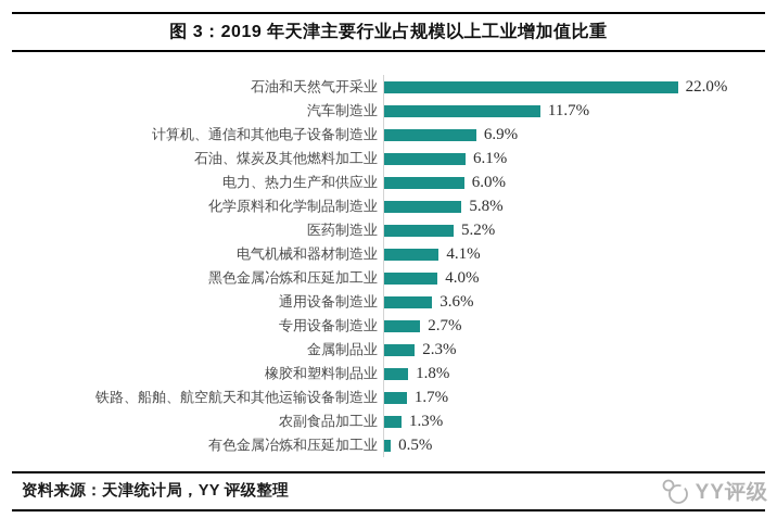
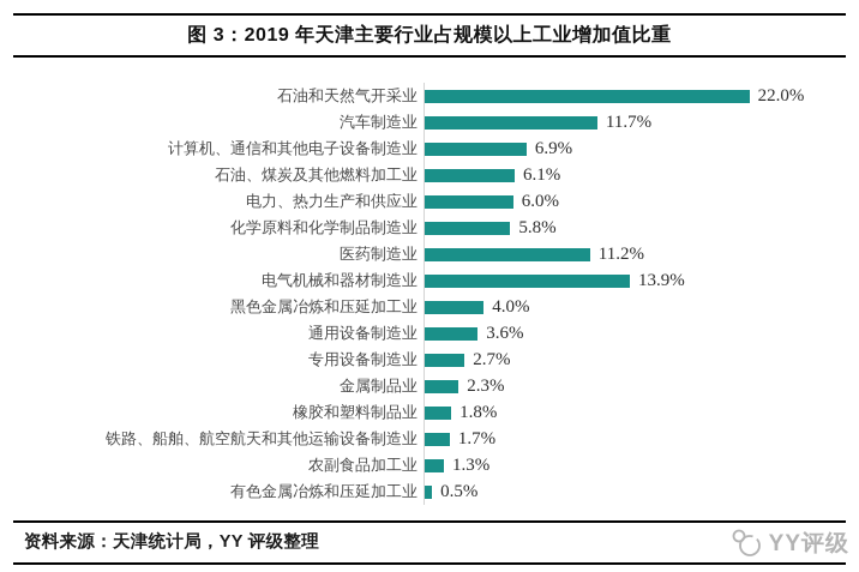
医药制造业: 5.2% -> 11.2%
电气机械和器材制造业: 4.1% -> 13.9%
